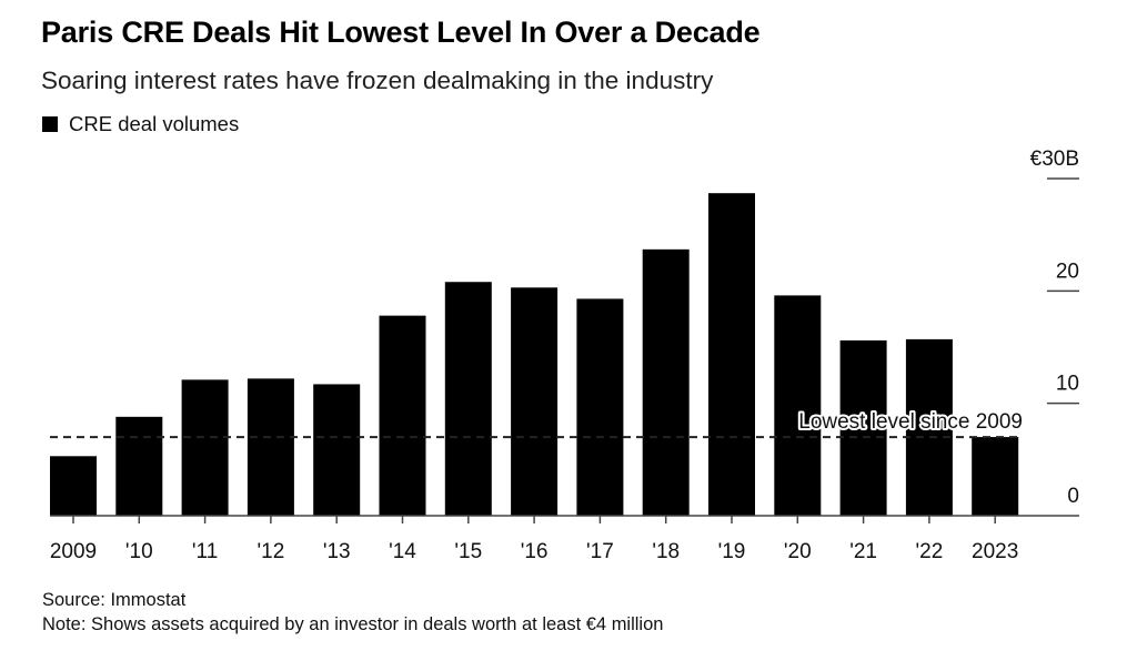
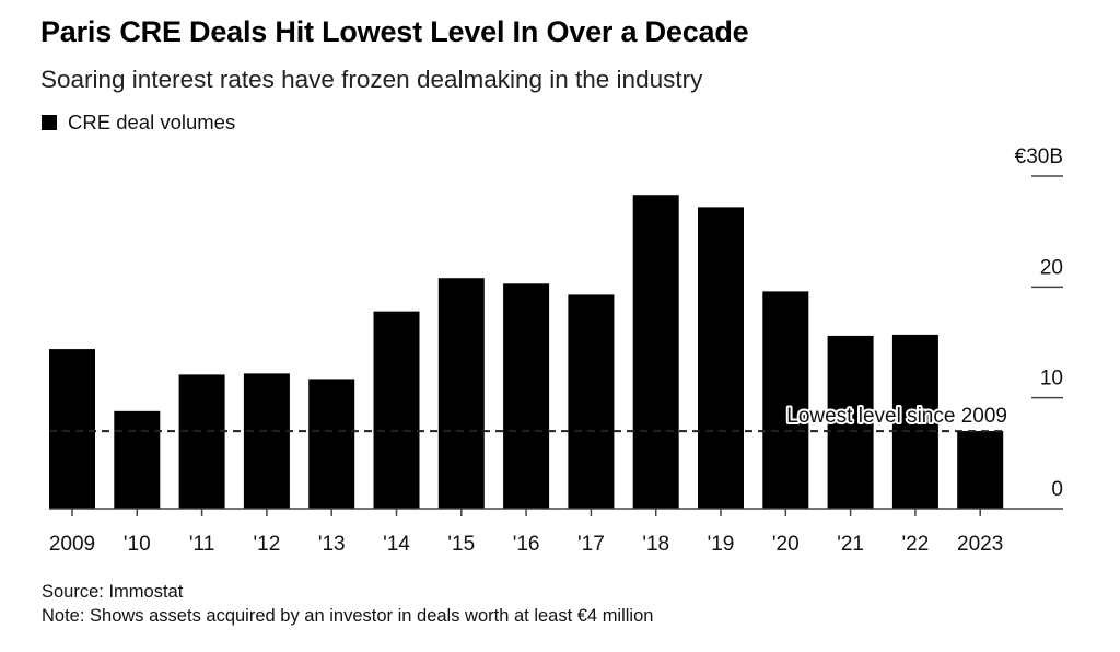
2009: €5.3B -> €14.4B
'18: €23.7B -> €28.3B
'19: €28.7B -> €27.2B
